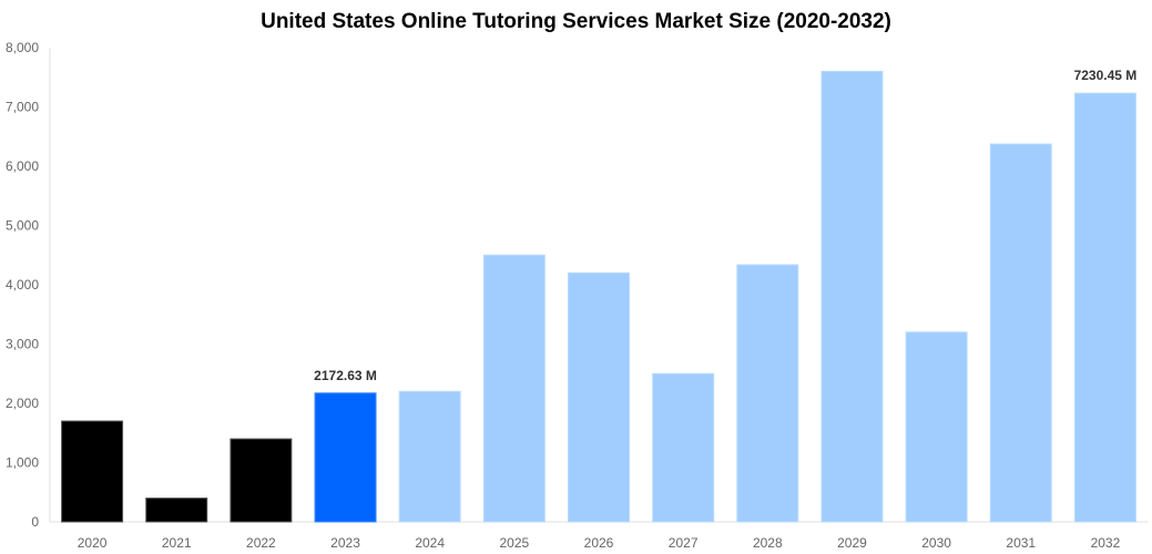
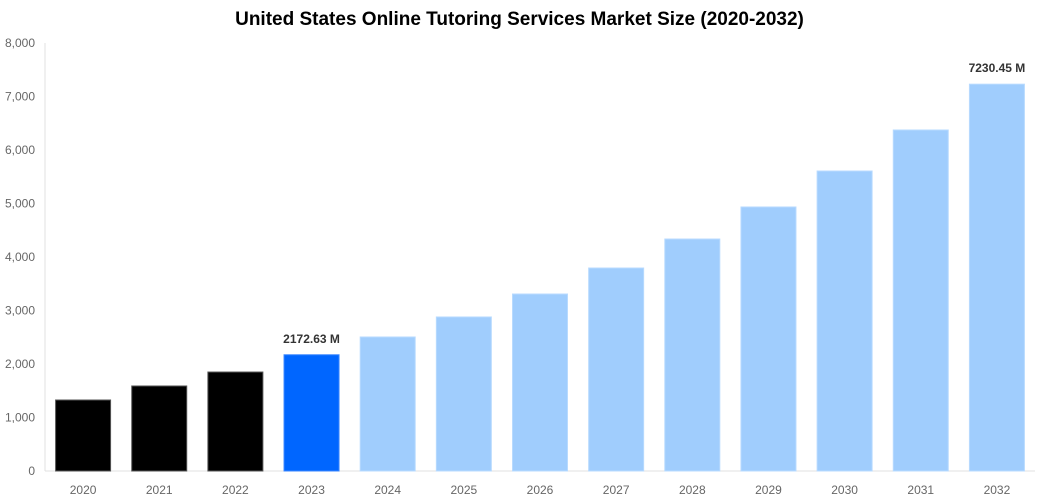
2020: 1700 -> 1300
2021: 400 -> 1600
2022: 1400 -> 1800
2024: 2200 -> 2500
2025: 4500 -> 2900
2026: 4200 -> 3300
2027: 2500 -> 3800
2029: 7600 -> 4900
2030: 3200 -> 5600
